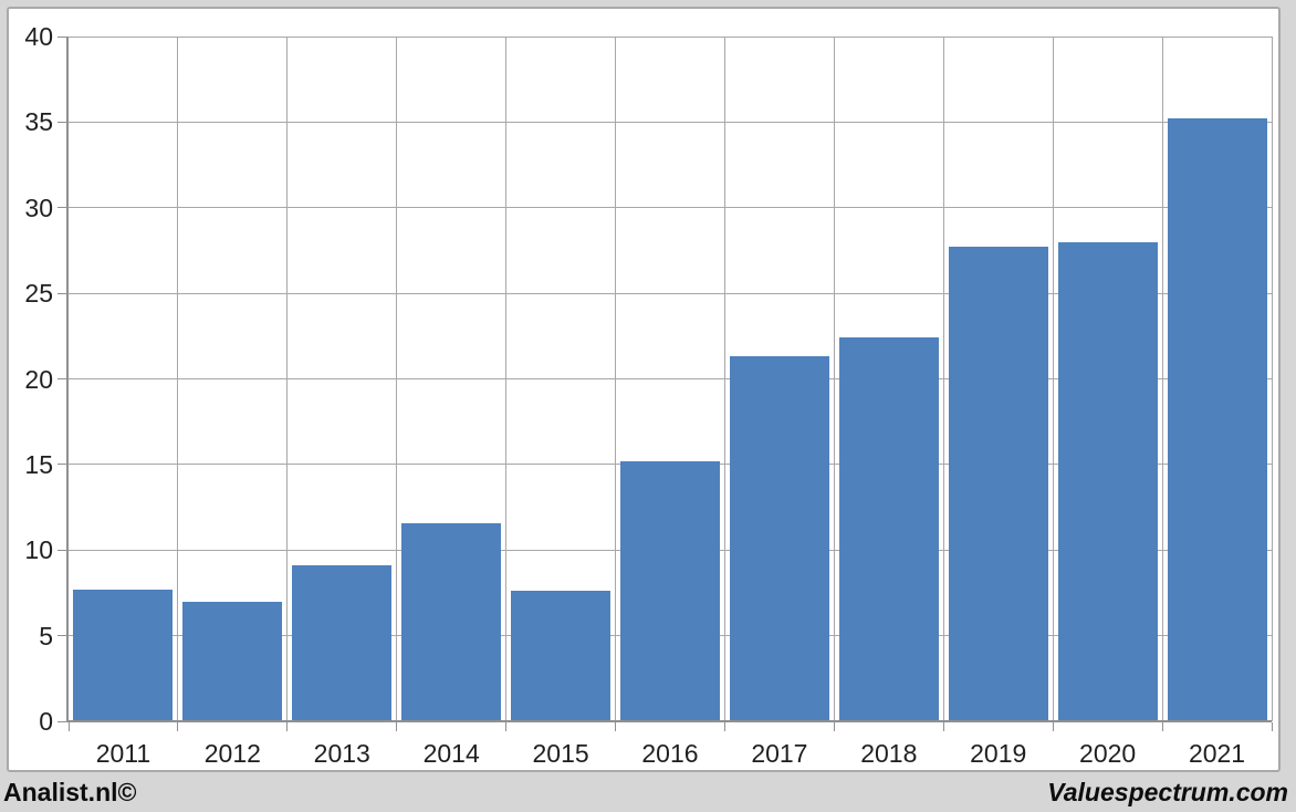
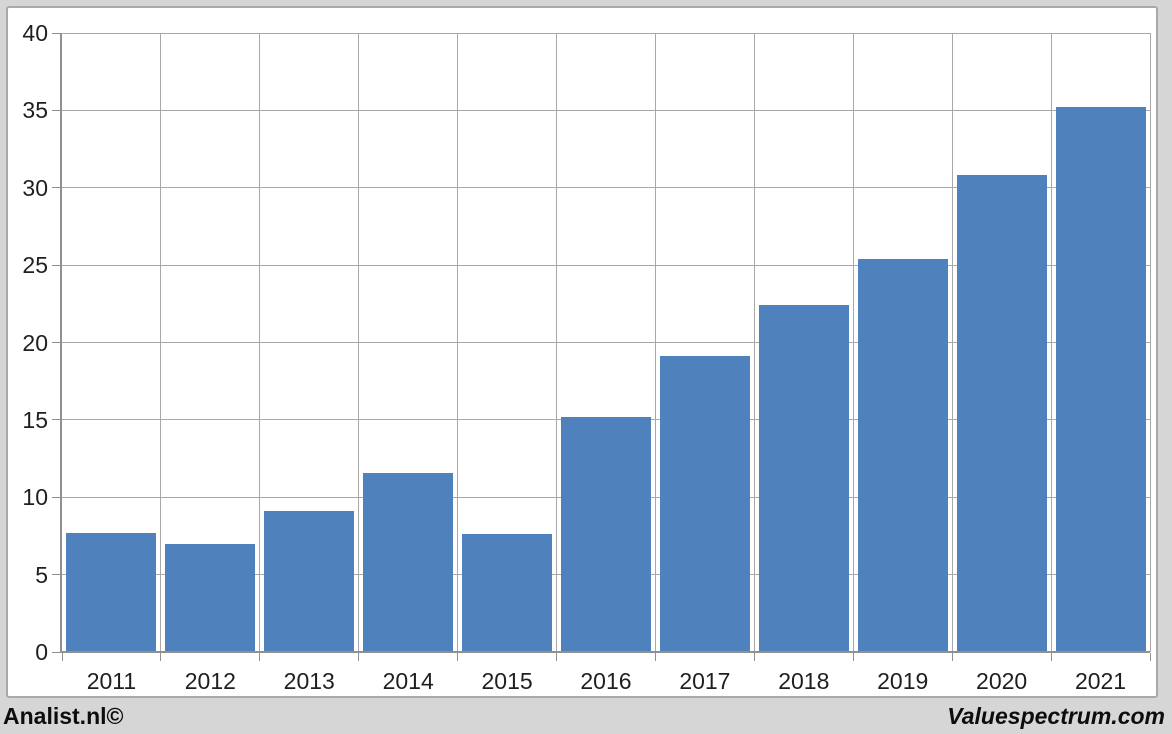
2017: 21.3 -> 19.1
2019: 27.7 -> 25.4
2020: 28.0 -> 30.8
